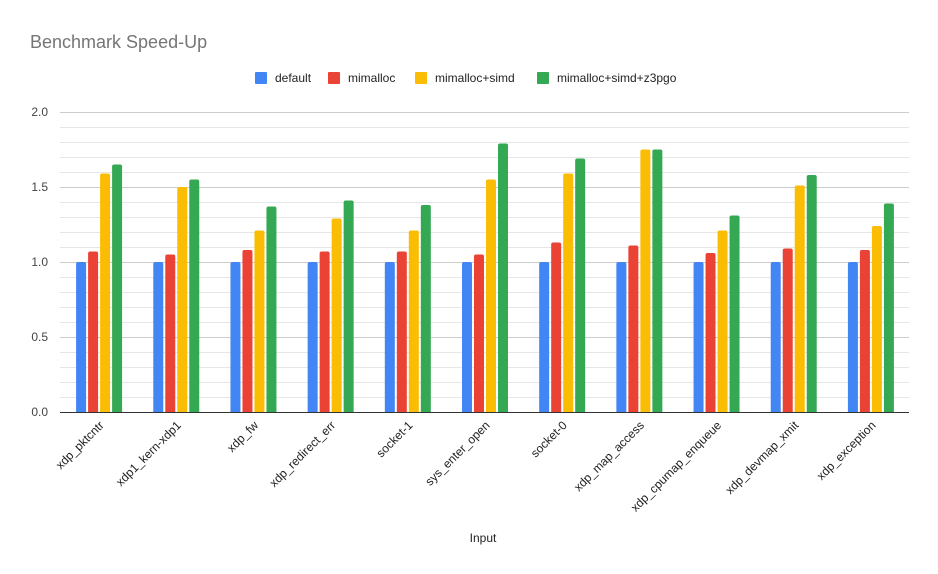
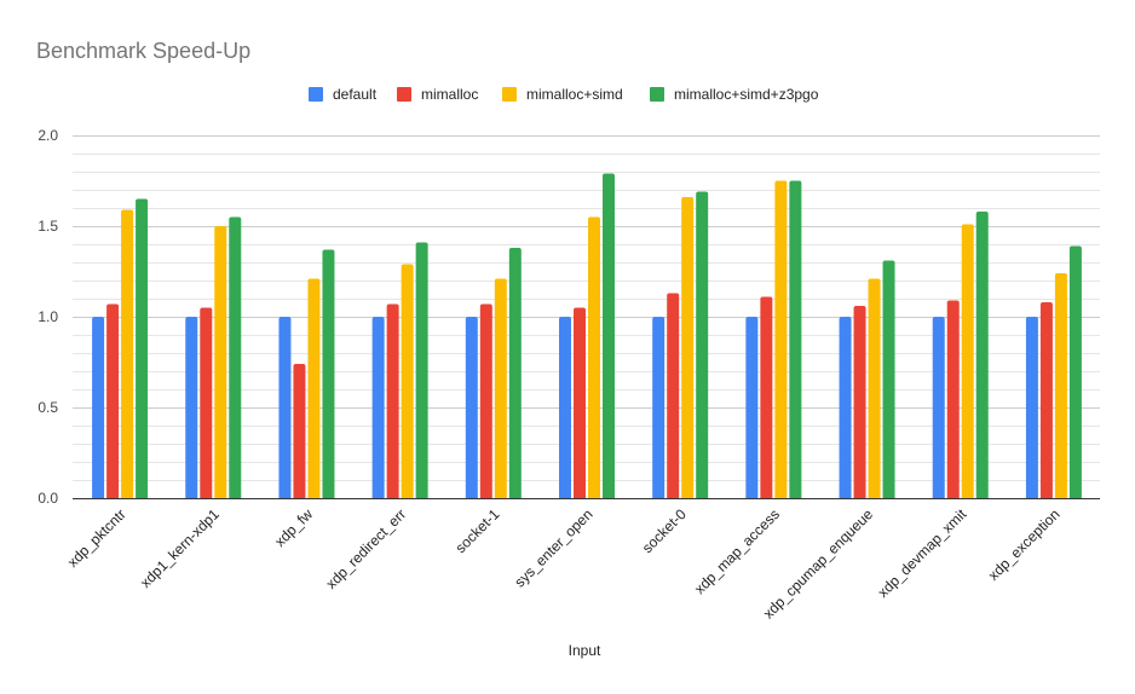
mimalloc/xdp_fw: 1.08 -> 0.74
mimalloc+simd/socket-0: 1.59 -> 1.66
